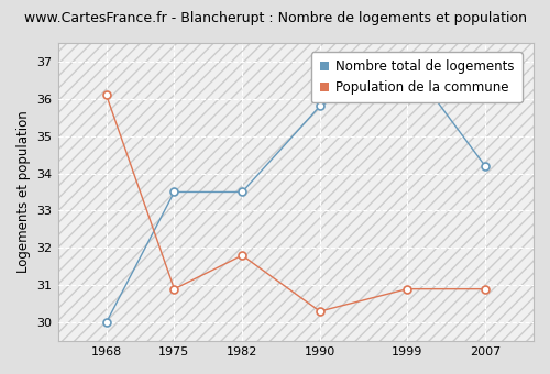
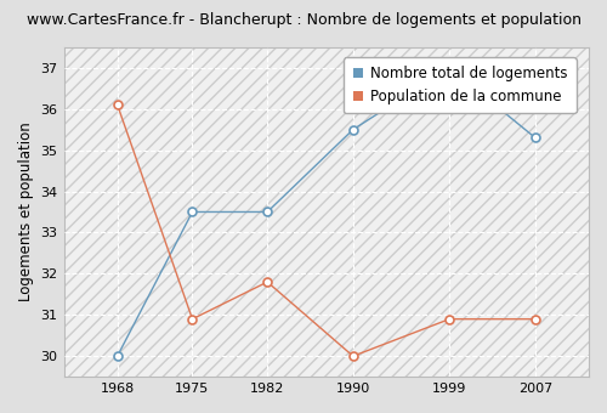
Nombre total de logements/1990: 35.8 -> 35.5
Population de la commune/1990: 30.3 -> 30.0
Nombre total de logements/2007: 34.2 -> 35.3
